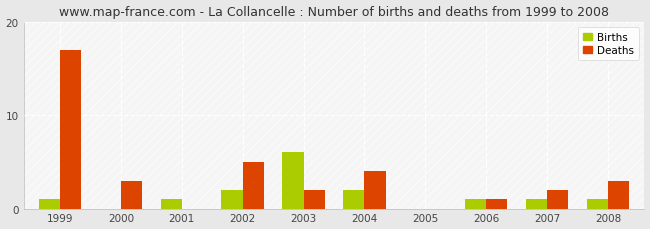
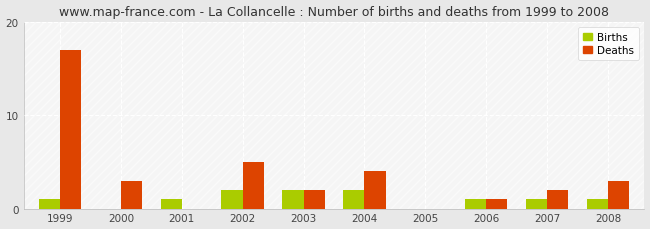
Births/2003: 6 -> 2
